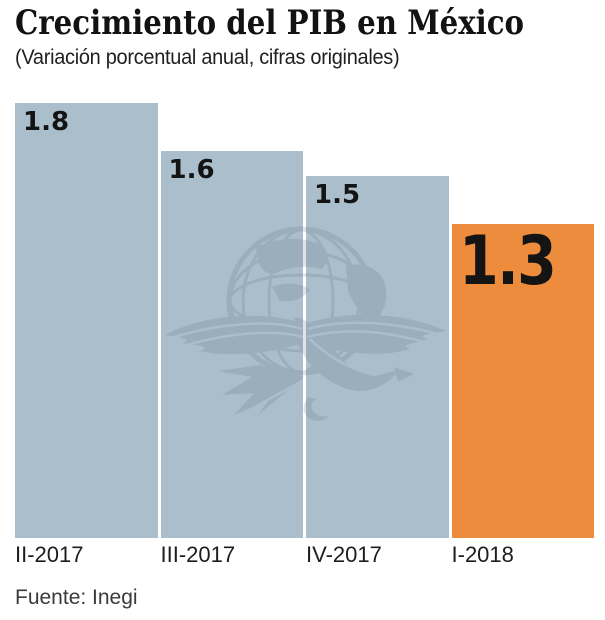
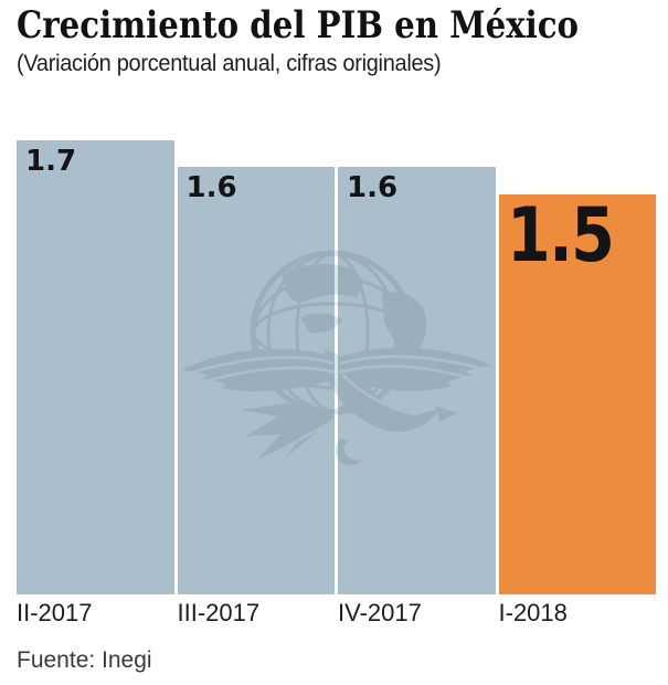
II-2017: 1.8 -> 1.7
IV-2017: 1.5 -> 1.6
I-2018: 1.3 -> 1.5
